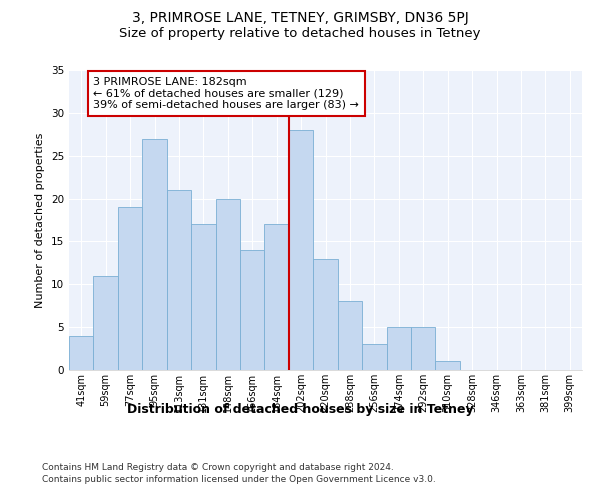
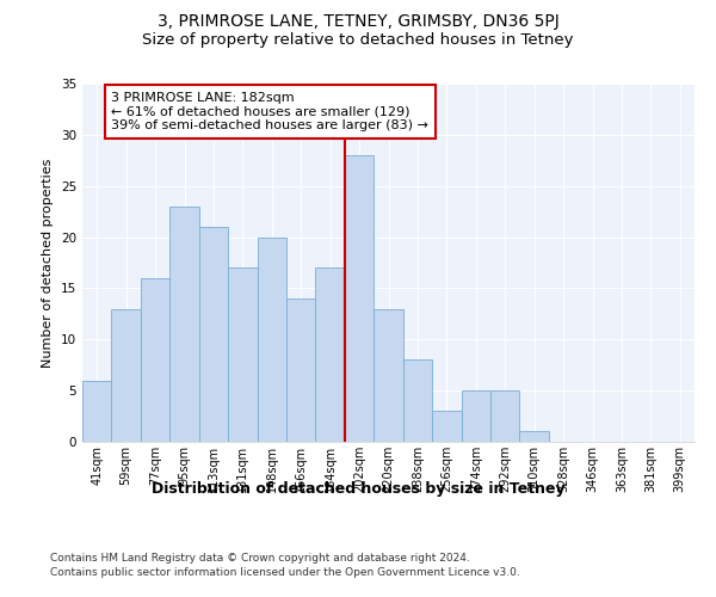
41sqm: 4 -> 6
59sqm: 11 -> 13
77sqm: 19 -> 16
95sqm: 27 -> 23
